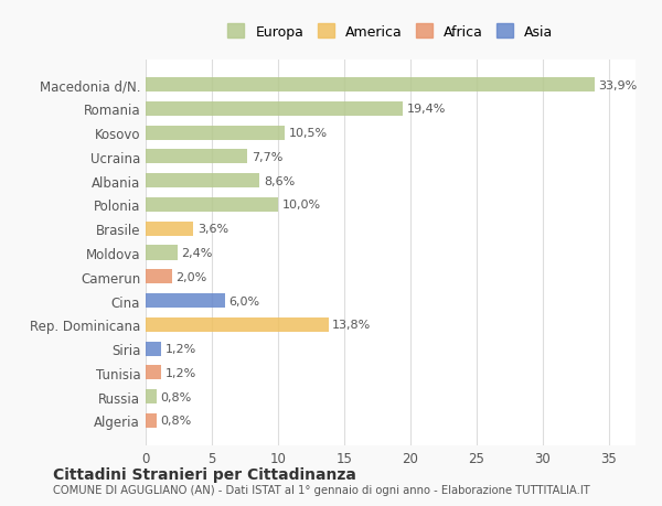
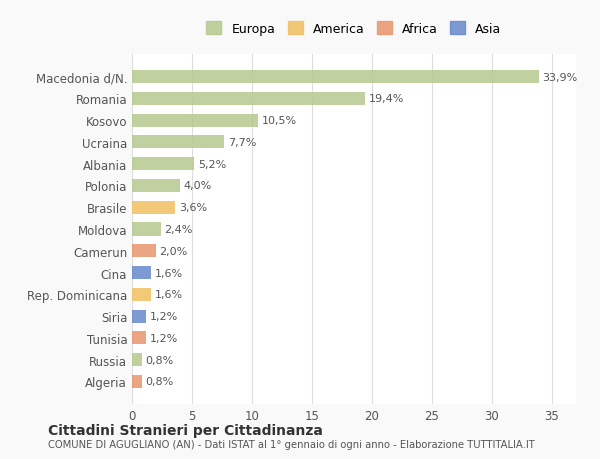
Albania: 8,6% -> 5,2%
Polonia: 10,0% -> 4,0%
Cina: 6,0% -> 1,6%
Rep. Dominicana: 13,8% -> 1,6%
